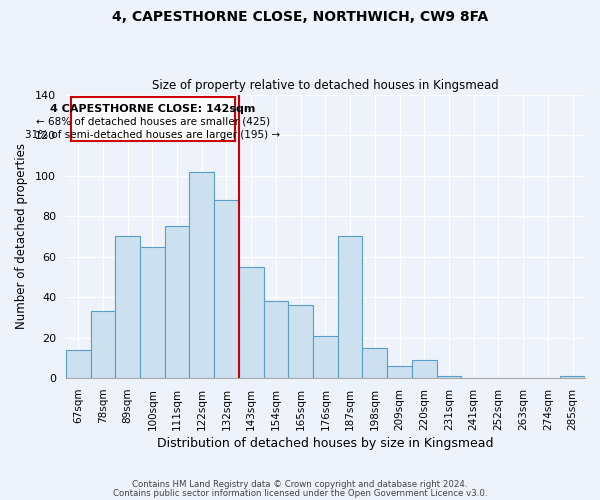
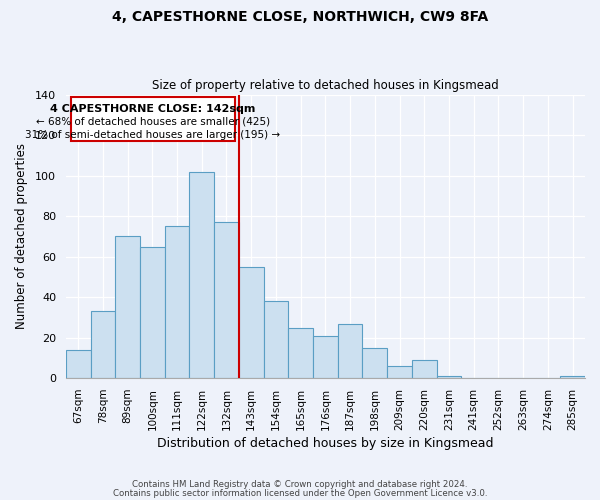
132sqm: 88 -> 77
165sqm: 36 -> 25
187sqm: 70 -> 27
